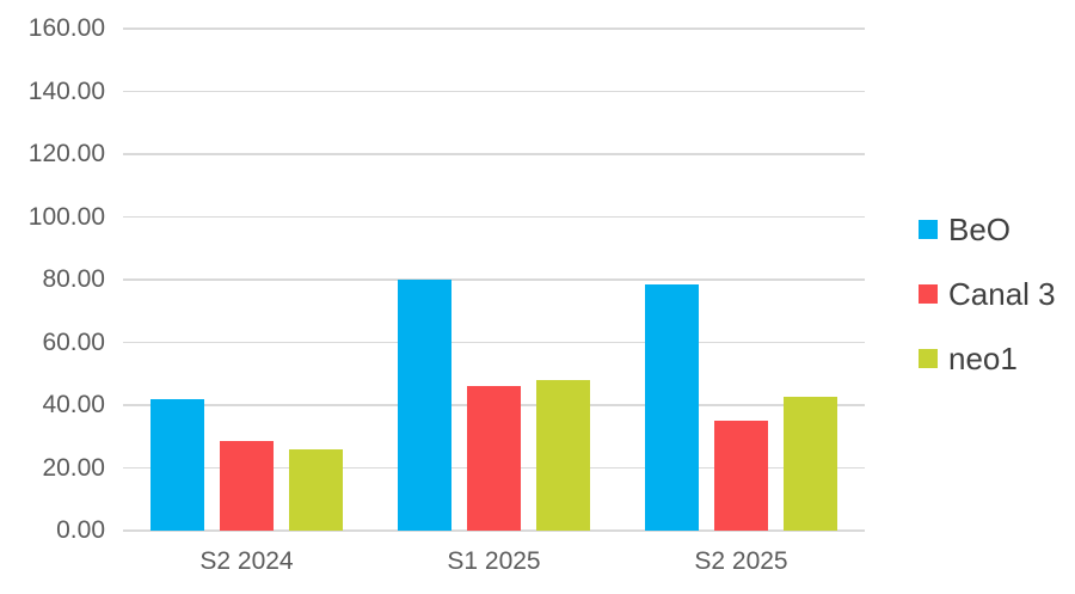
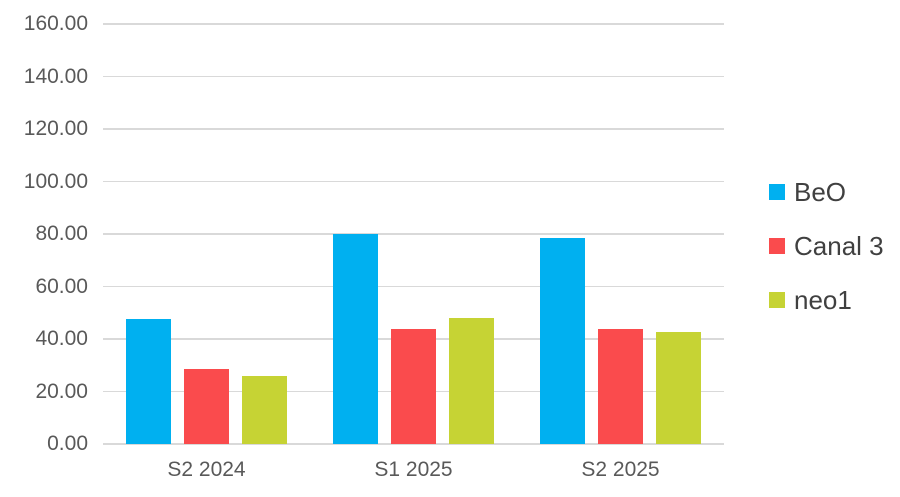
BeO/S2 2024: 42 -> 48
Canal 3/S1 2025: 46 -> 44
Canal 3/S2 2025: 35 -> 44
